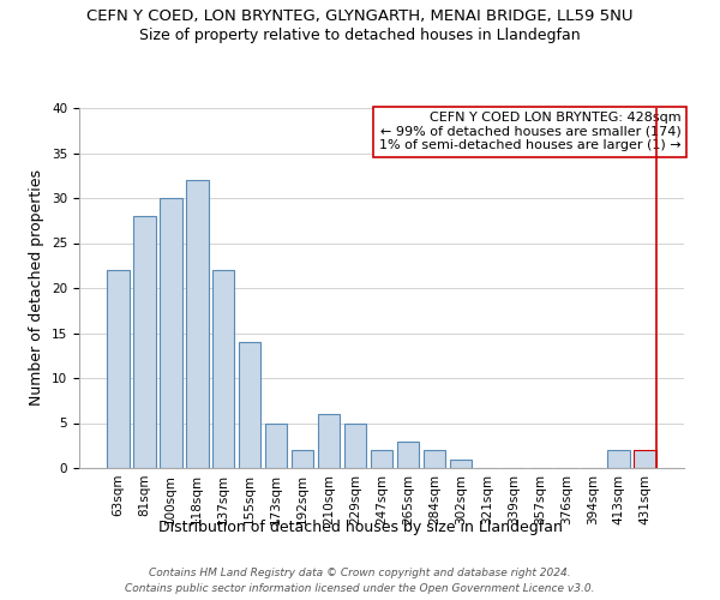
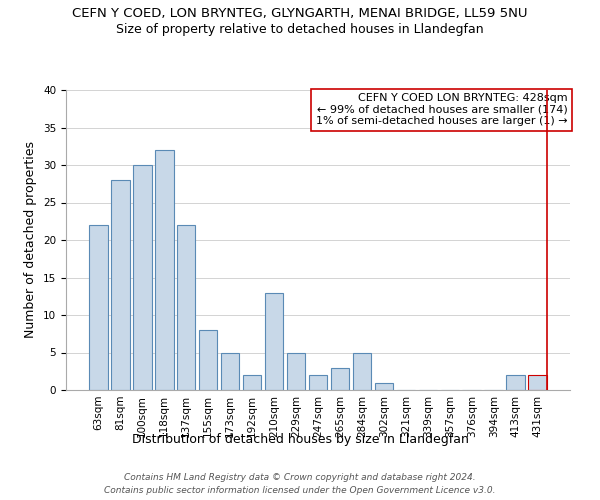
155sqm: 14 -> 8
210sqm: 6 -> 13
284sqm: 2 -> 5
